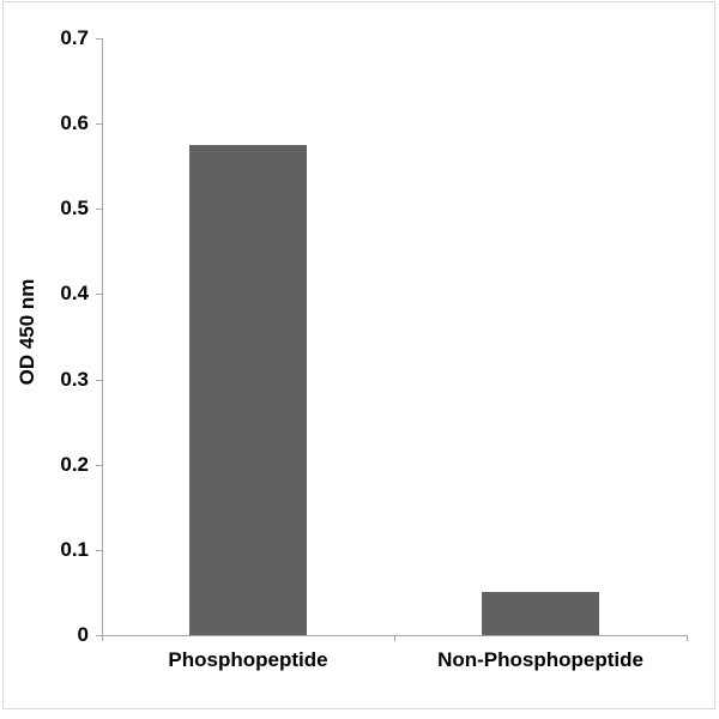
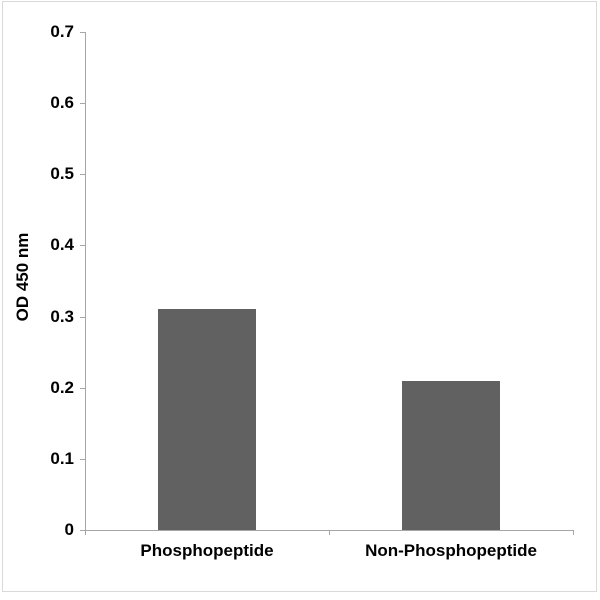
Phosphopeptide: 0.57 -> 0.31
Non-Phosphopeptide: 0.05 -> 0.21
